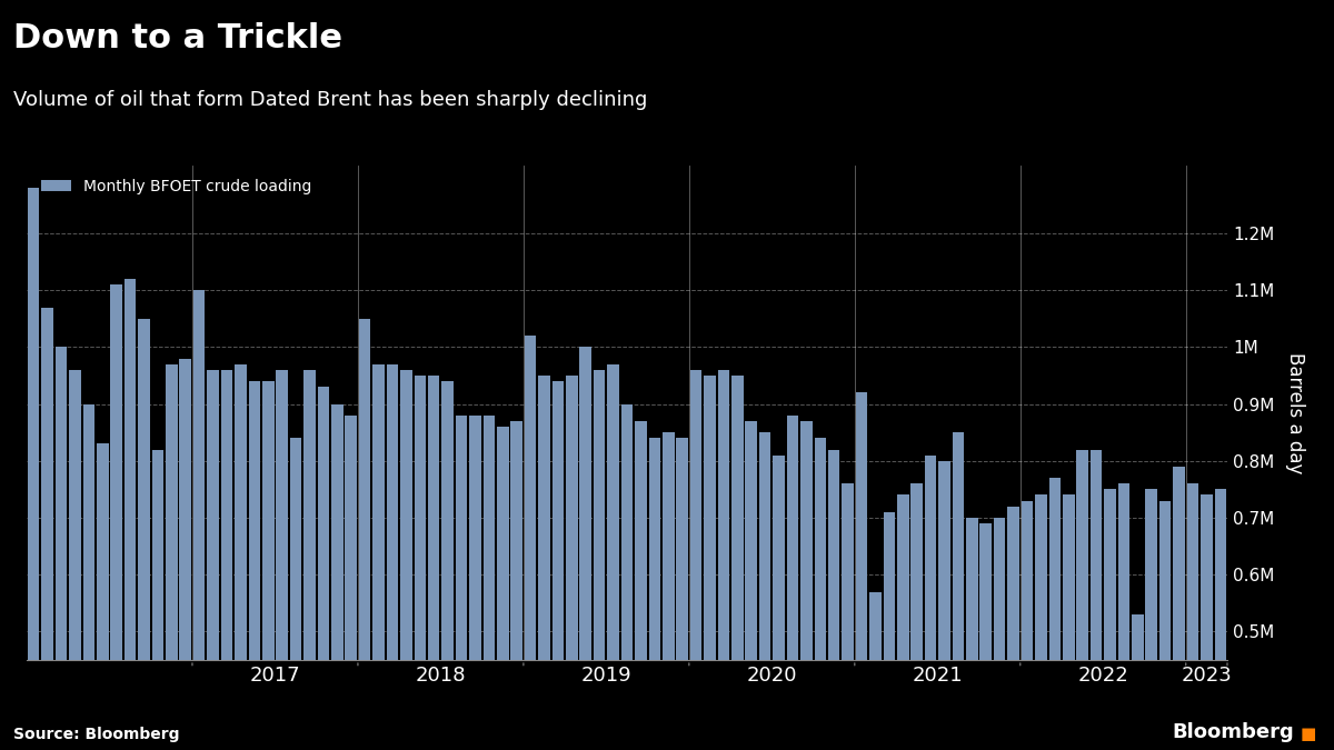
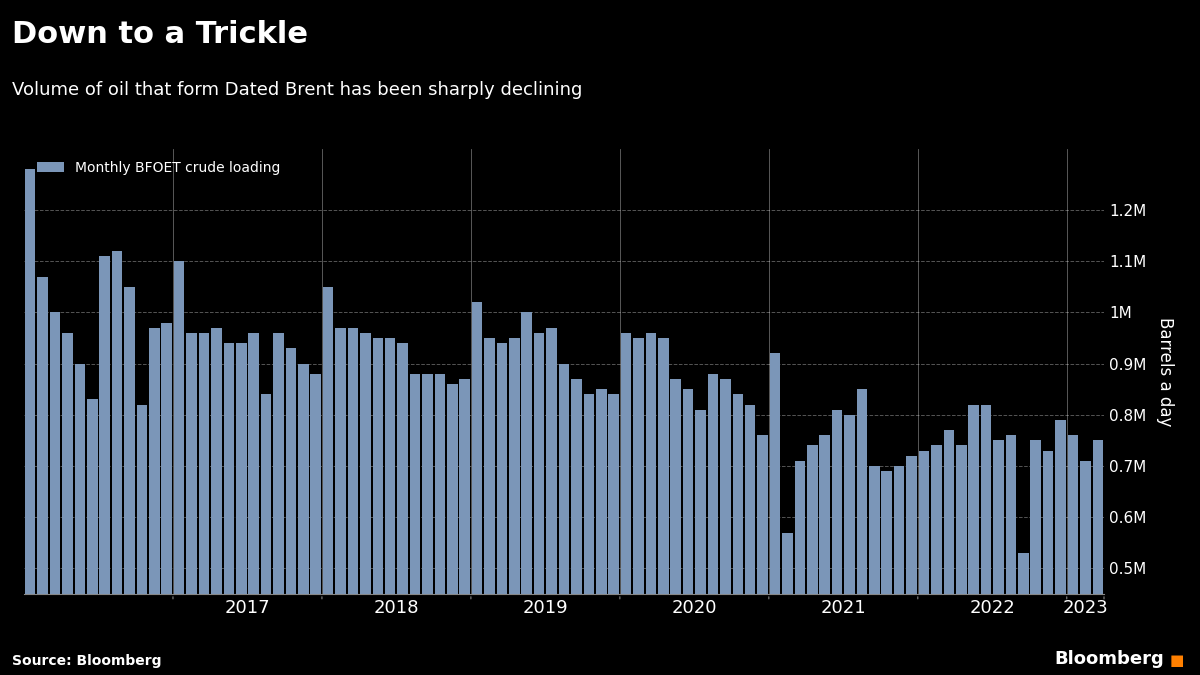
2023: 0.74M -> 0.71M
